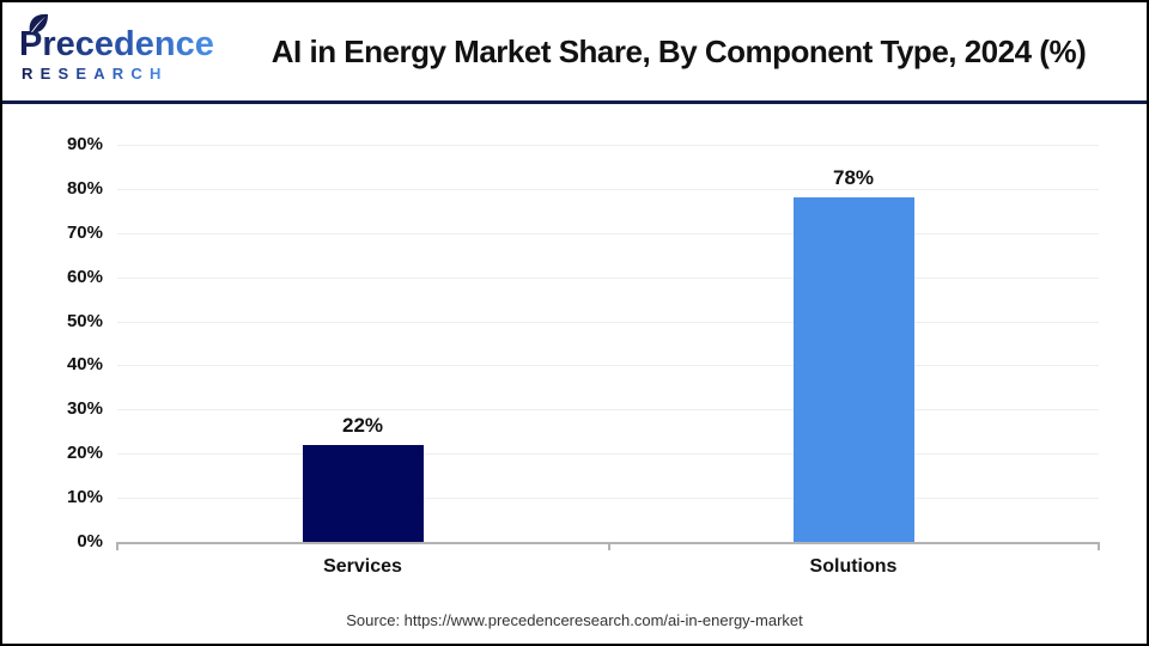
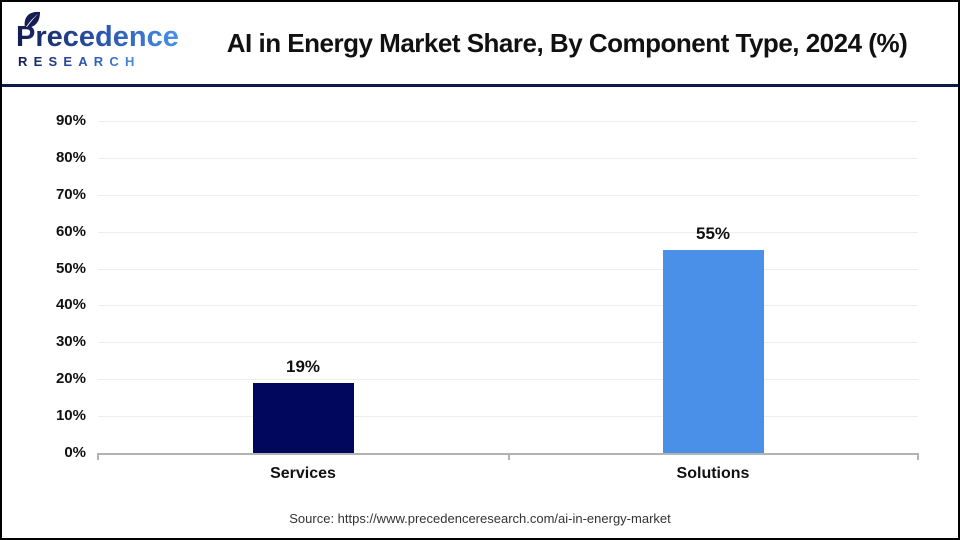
Services: 22% -> 19%
Solutions: 78% -> 55%
